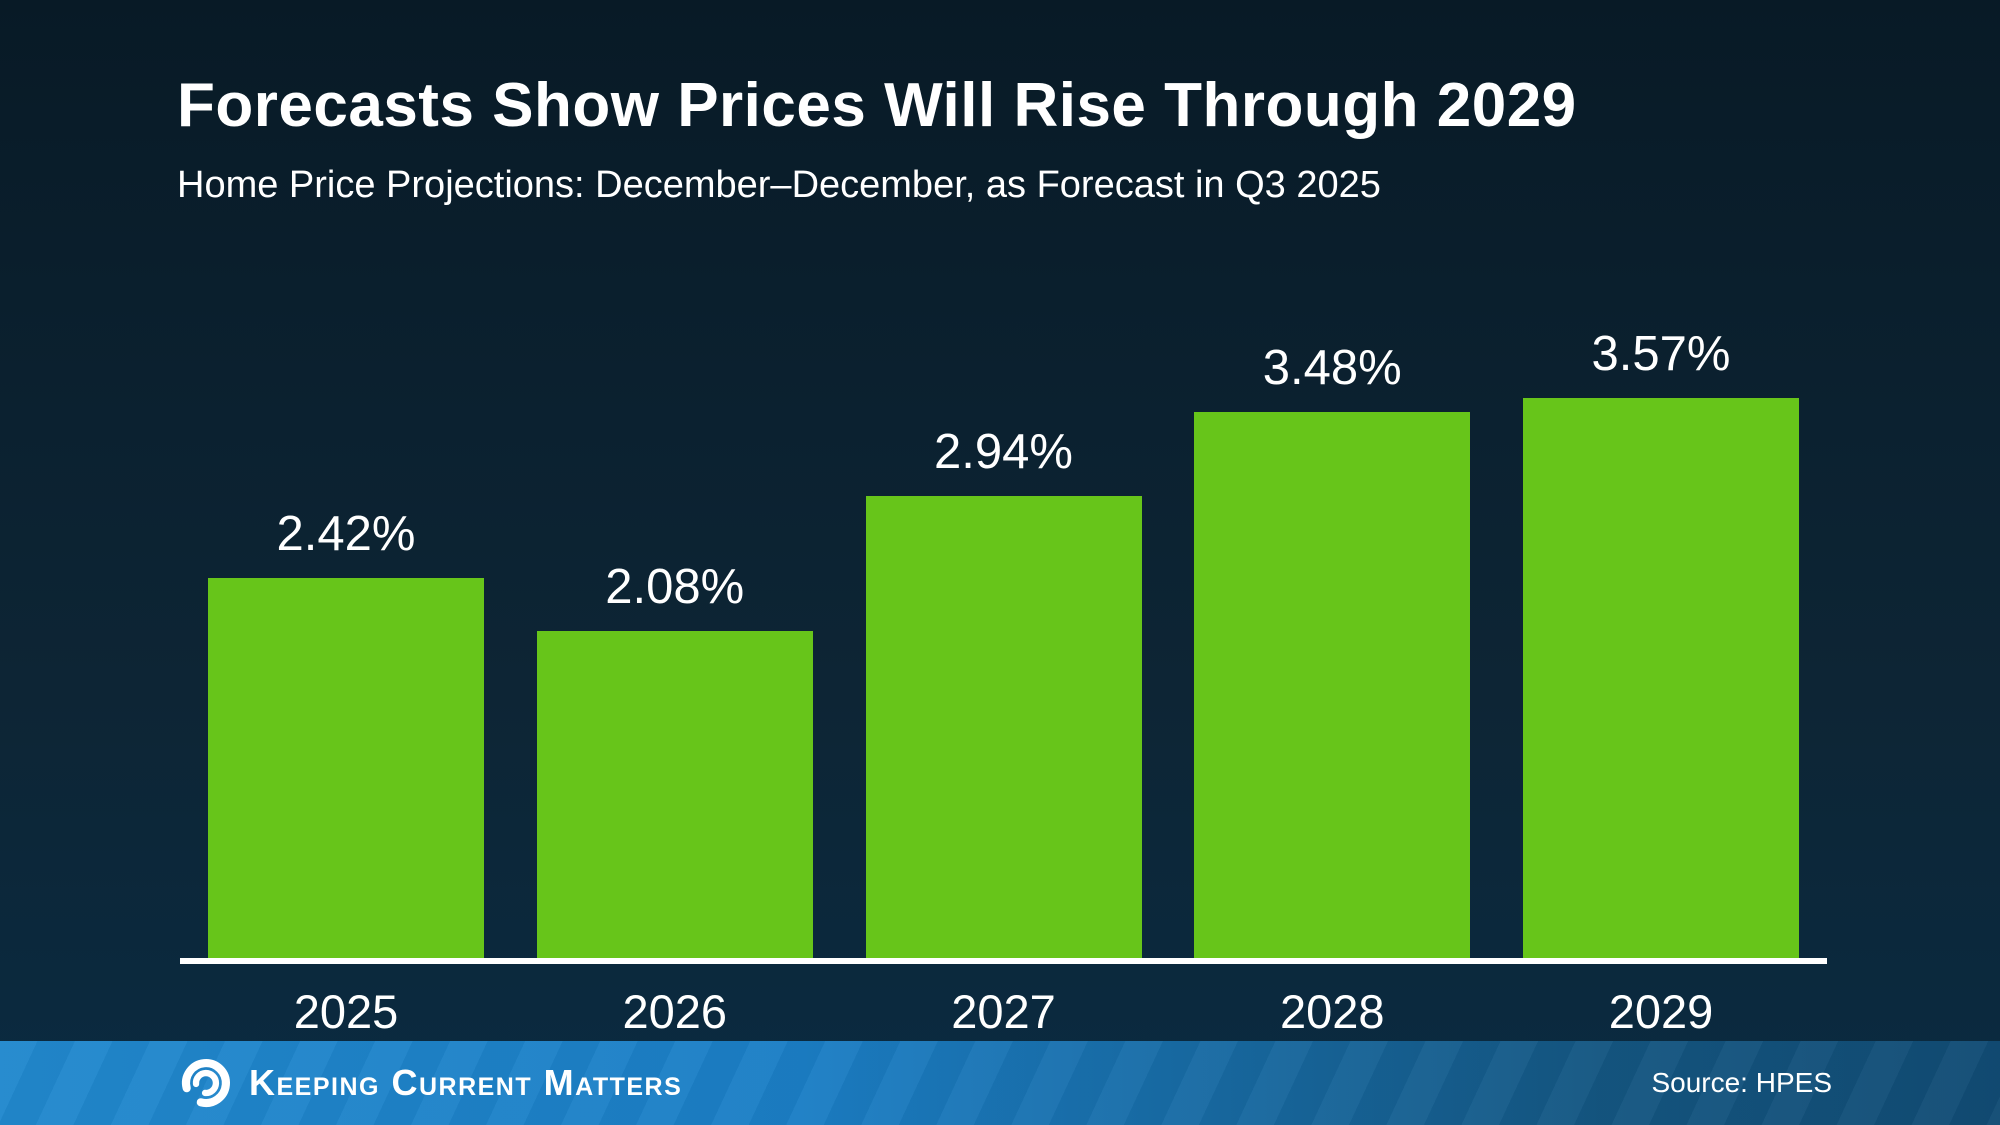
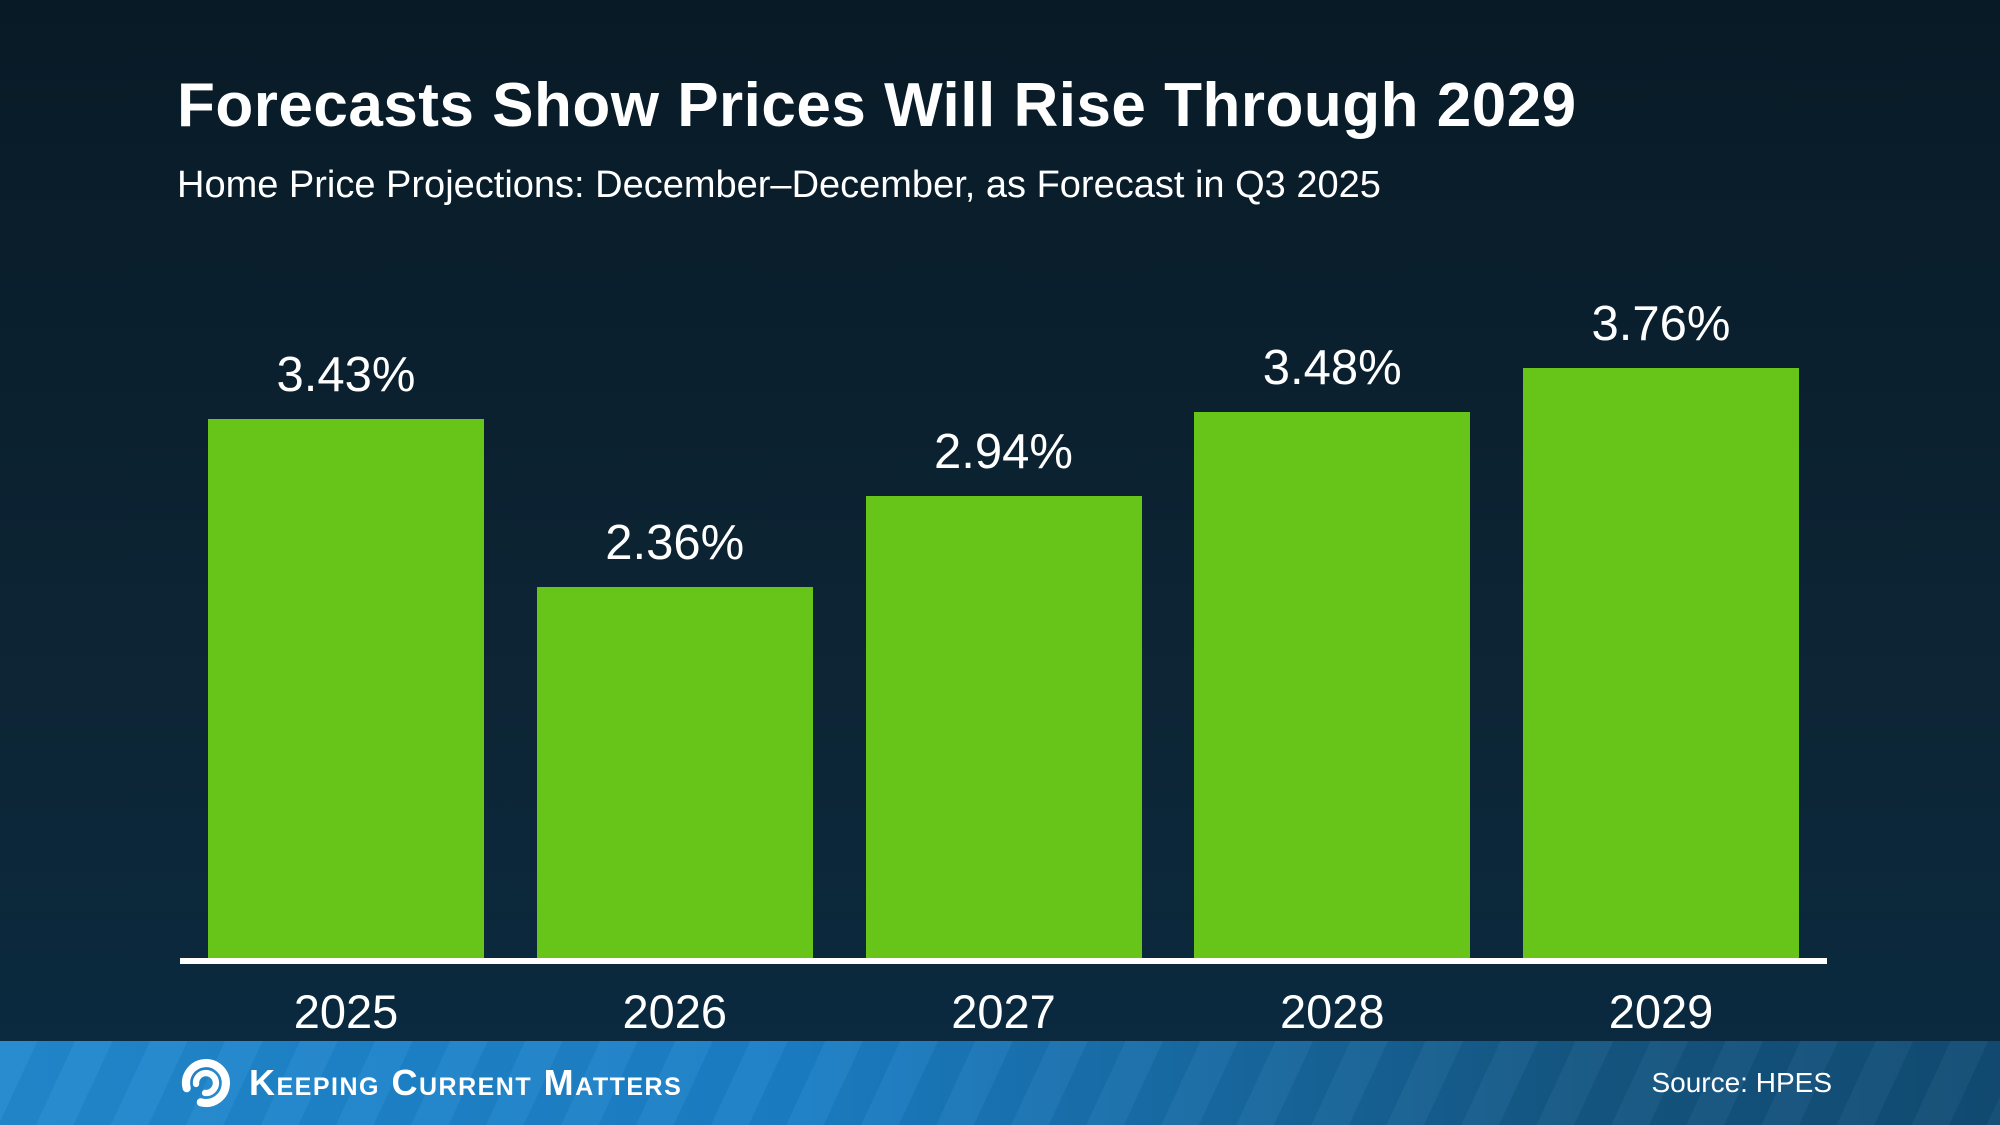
2025: 2.42% -> 3.43%
2026: 2.08% -> 2.36%
2029: 3.57% -> 3.76%
